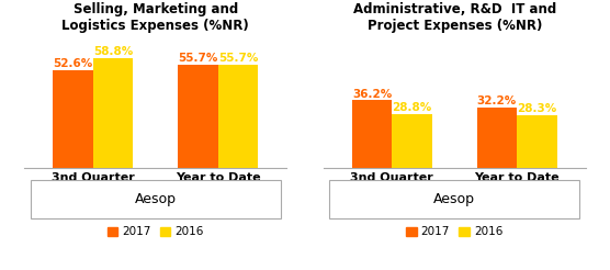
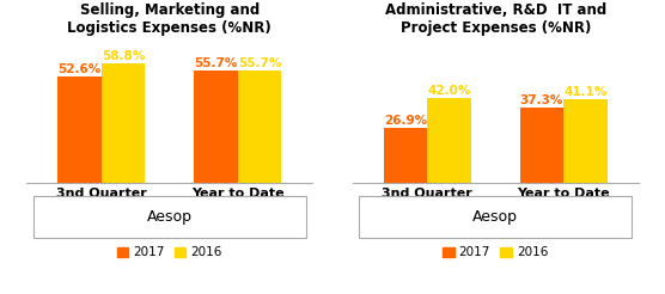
Administrative, R&D IT and Project Expenses (%NR)/2017/3nd Quarter: 36.2% -> 26.9%
Administrative, R&D IT and Project Expenses (%NR)/2016/3nd Quarter: 28.8% -> 42.0%
Administrative, R&D IT and Project Expenses (%NR)/2017/Year to Date: 32.2% -> 37.3%
Administrative, R&D IT and Project Expenses (%NR)/2016/Year to Date: 28.3% -> 41.1%
